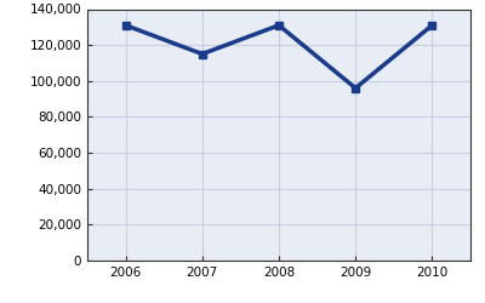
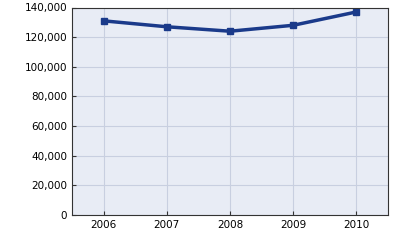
2007: 115,000 -> 127,000
2008: 131,000 -> 124,000
2009: 96,000 -> 128,000
2010: 131,000 -> 137,000
